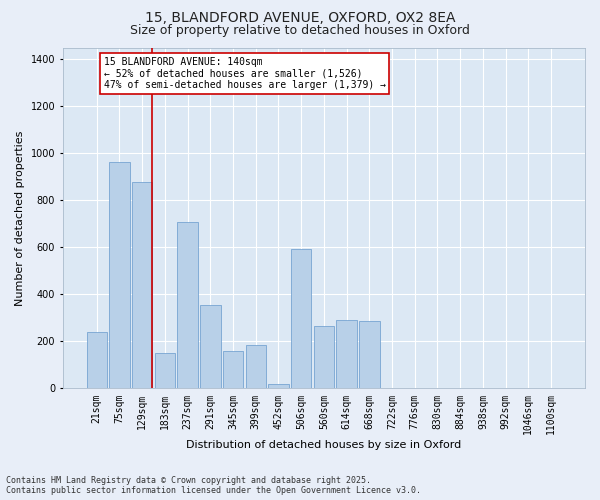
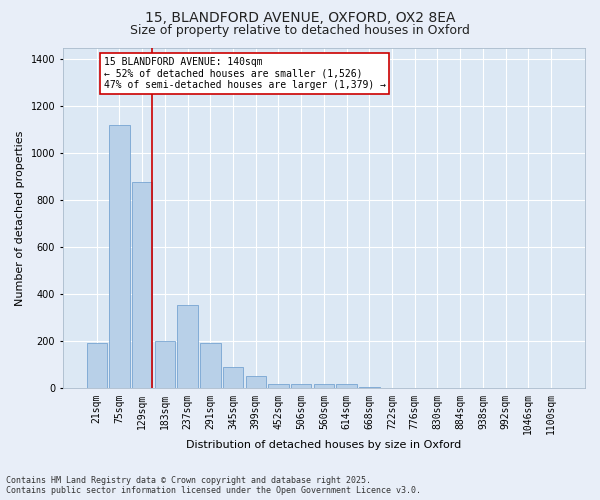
21sqm: 240 -> 193
75sqm: 965 -> 1120
183sqm: 150 -> 200
237sqm: 710 -> 355
291sqm: 355 -> 195
345sqm: 160 -> 90
399sqm: 185 -> 55
506sqm: 595 -> 20
560sqm: 265 -> 20
614sqm: 290 -> 20
668sqm: 285 -> 5
